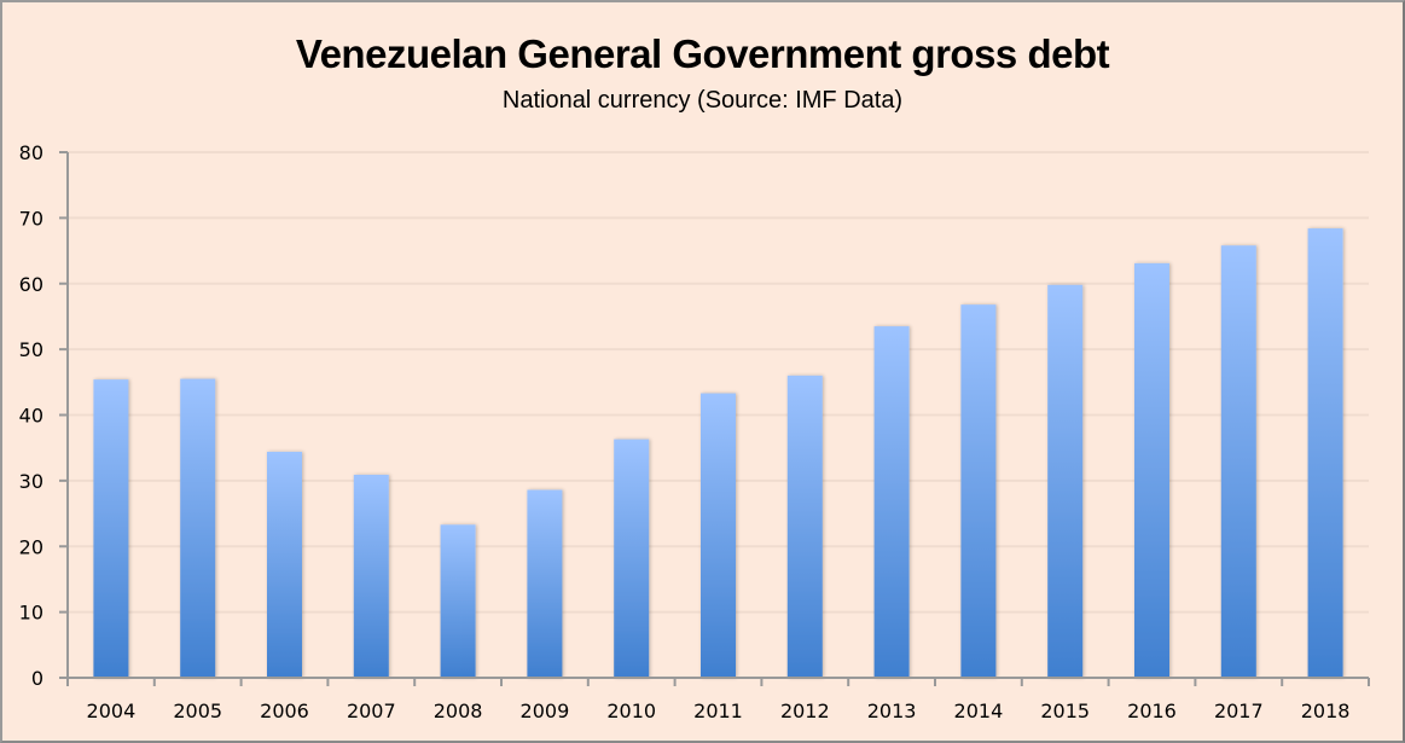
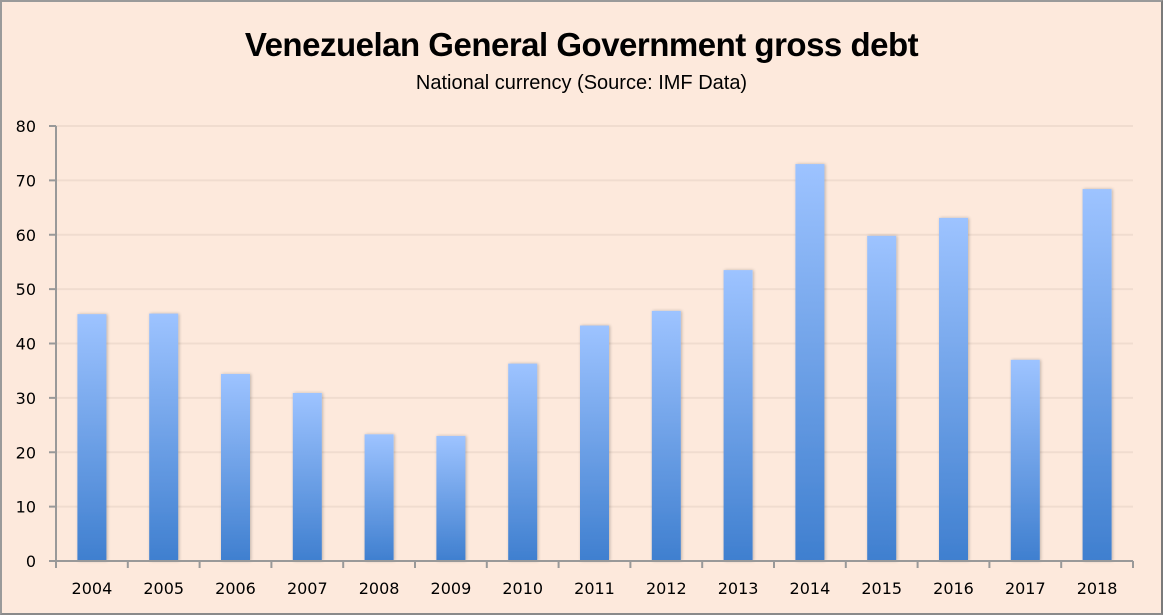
2009: 29 -> 23
2014: 57 -> 73
2017: 66 -> 37
